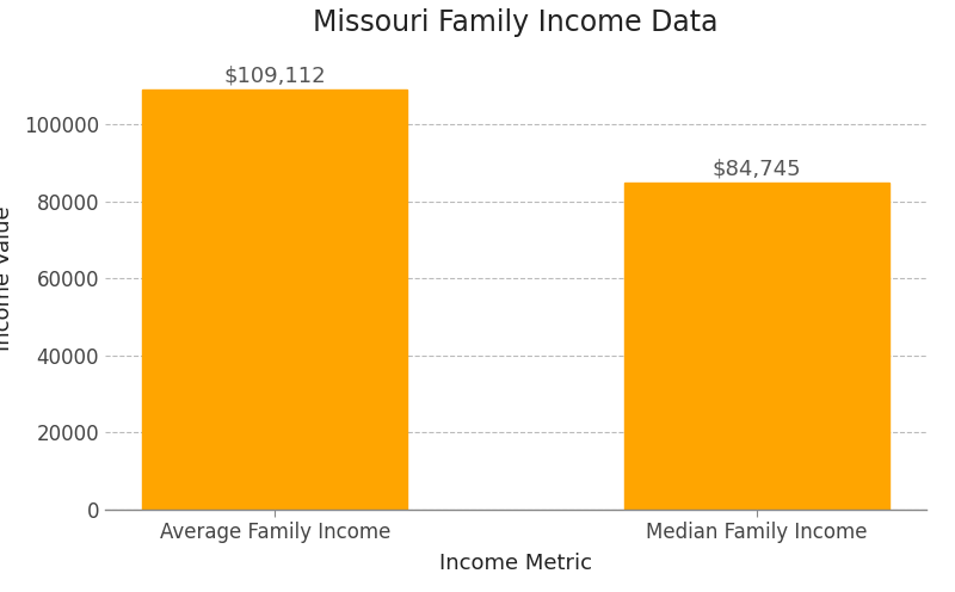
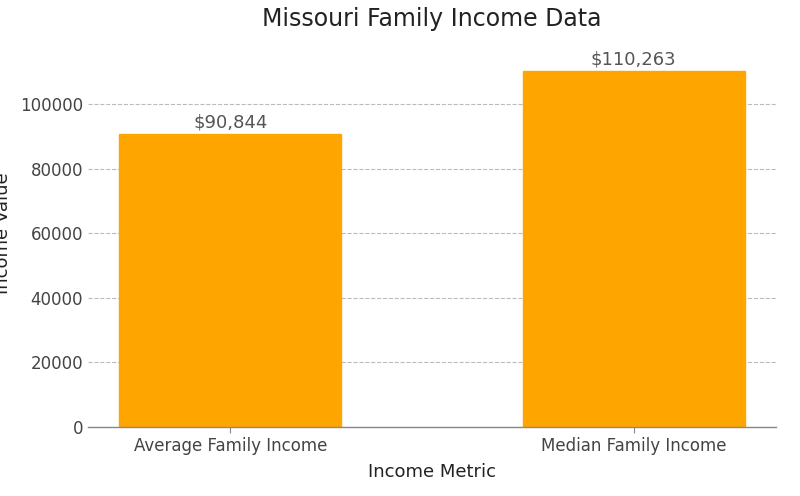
Average Family Income: $109,112 -> $90,844
Median Family Income: $84,745 -> $110,263
